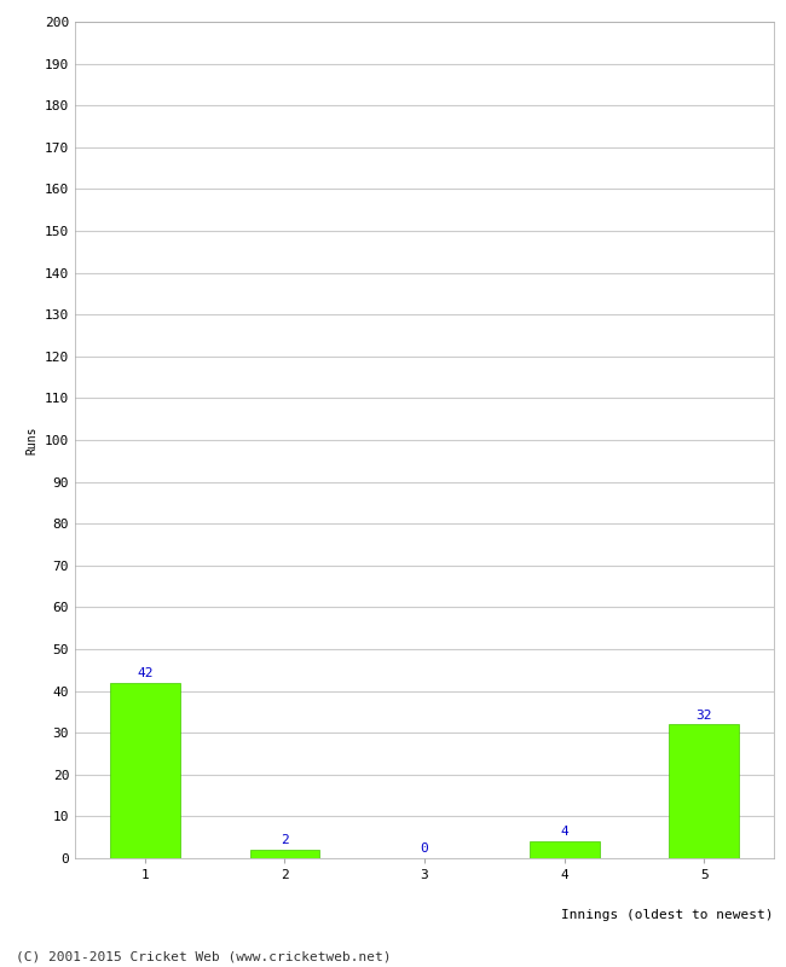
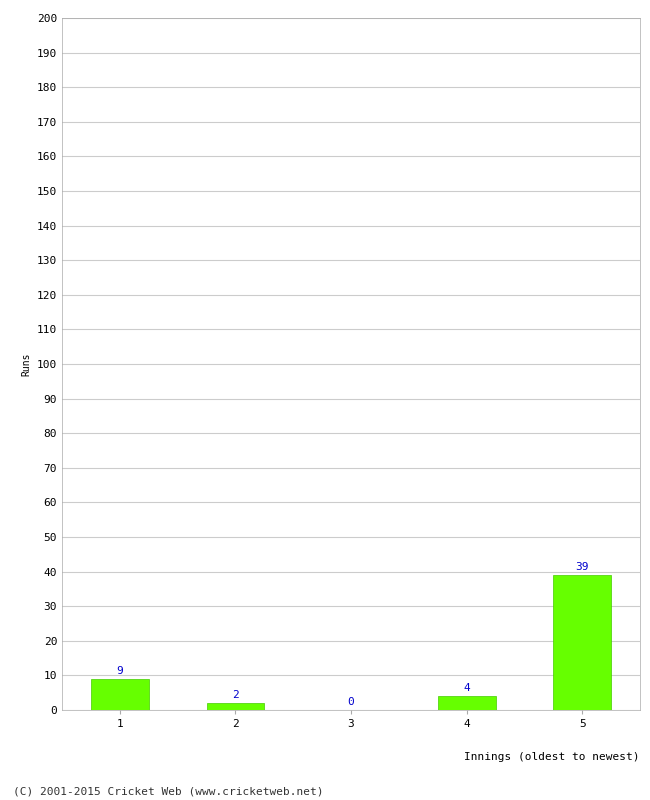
1: 42 -> 9
5: 32 -> 39
